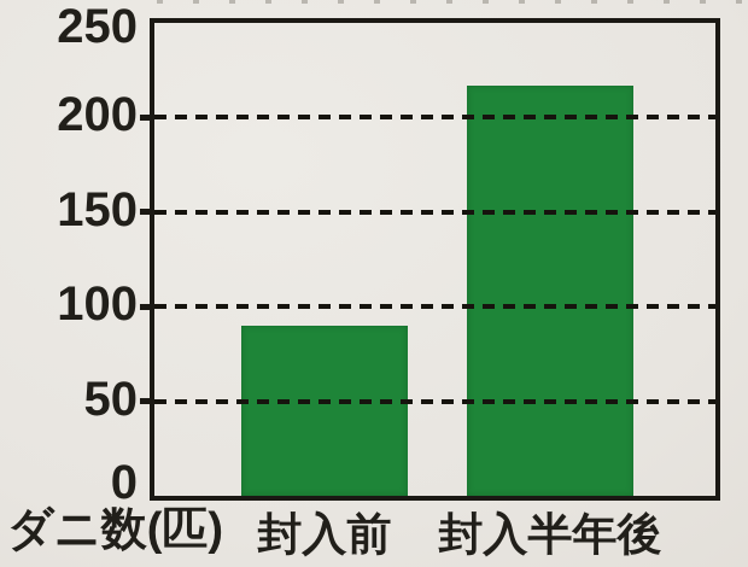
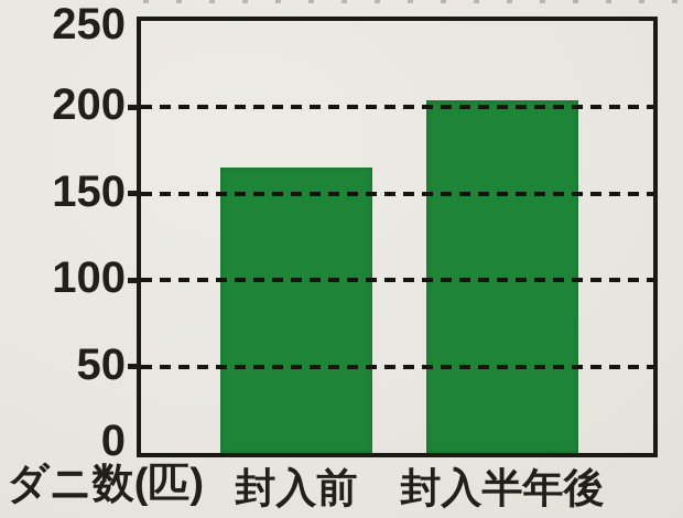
封入前: 90 -> 165
封入半年後: 217 -> 204
